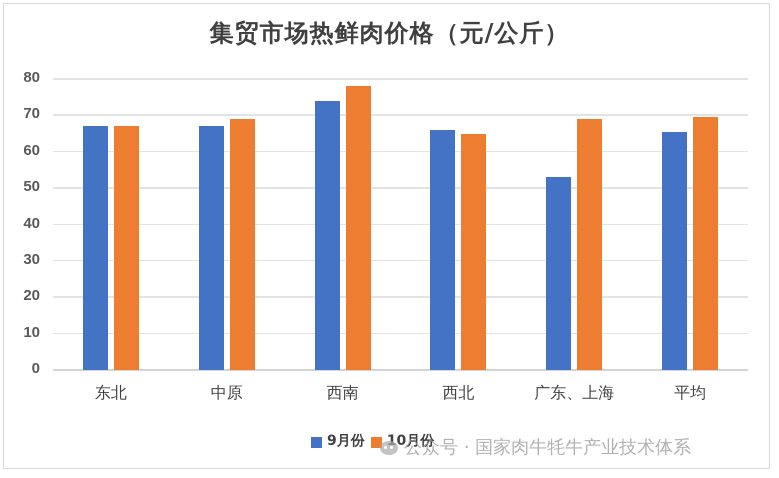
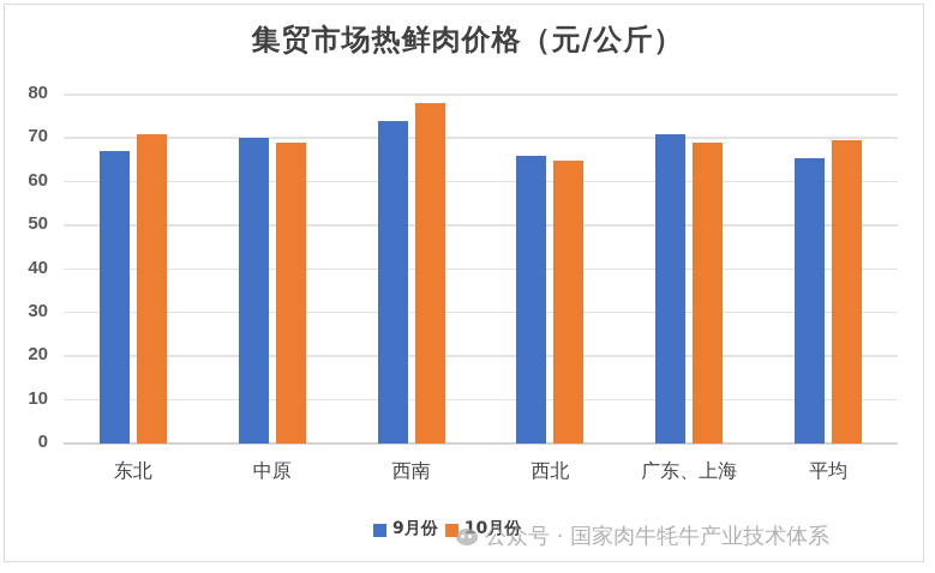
10月份/东北: 67 -> 71
9月份/中原: 67 -> 70
9月份/广东、上海: 53 -> 71
